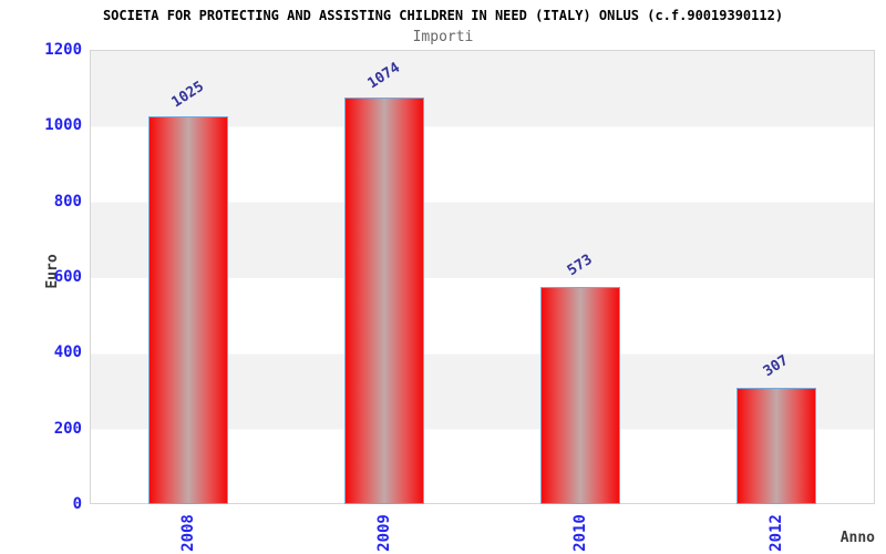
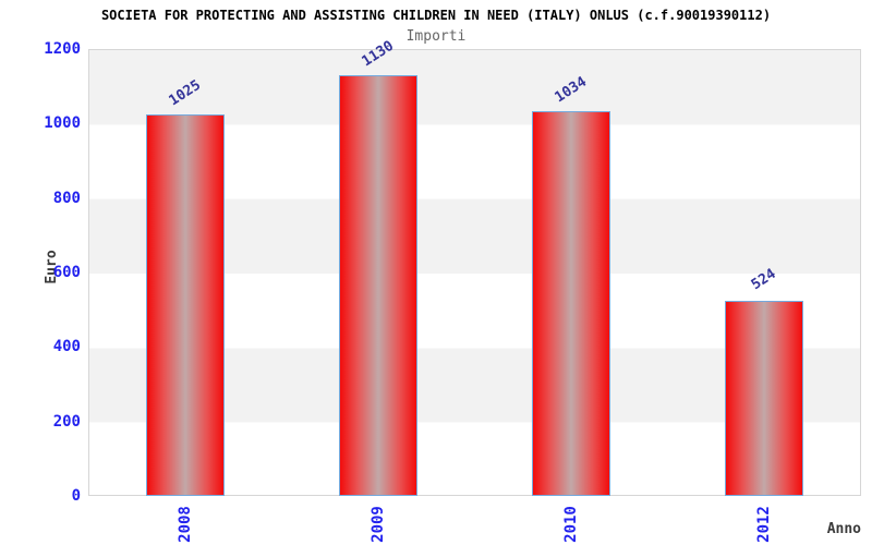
2009: 1074 -> 1130
2010: 573 -> 1034
2012: 307 -> 524
